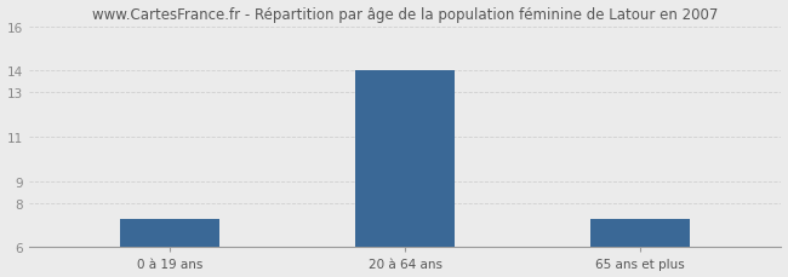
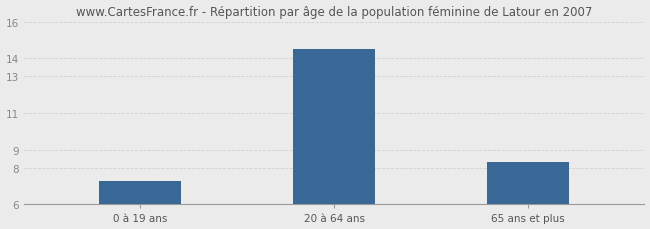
20 à 64 ans: 14.0 -> 14.5
65 ans et plus: 7.3 -> 8.3
